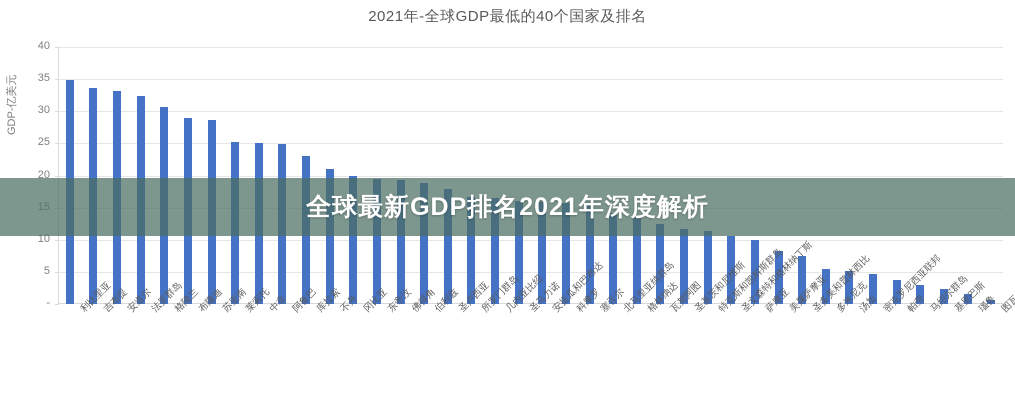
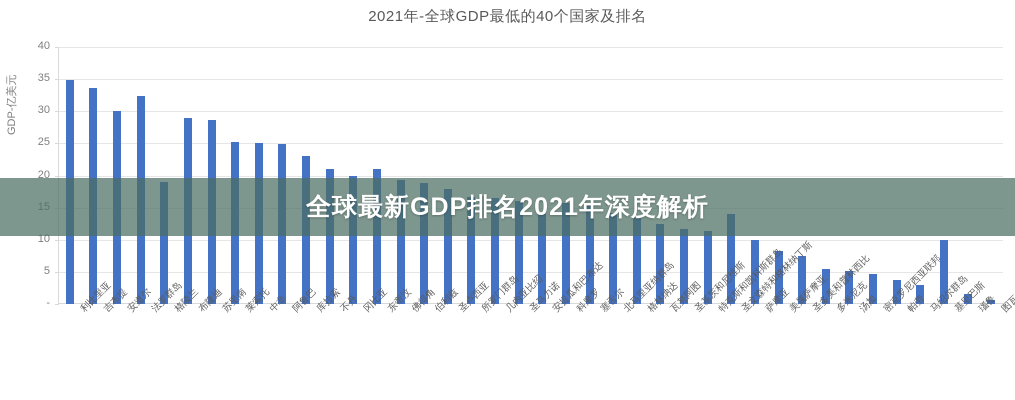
安道尔: 33 -> 30
格陵兰: 31 -> 19
东帝汶: 20 -> 21
安提瓜和巴布达: 16 -> 14
圣文森特和格林纳丁斯: 11 -> 14
基里巴斯: 2 -> 10
